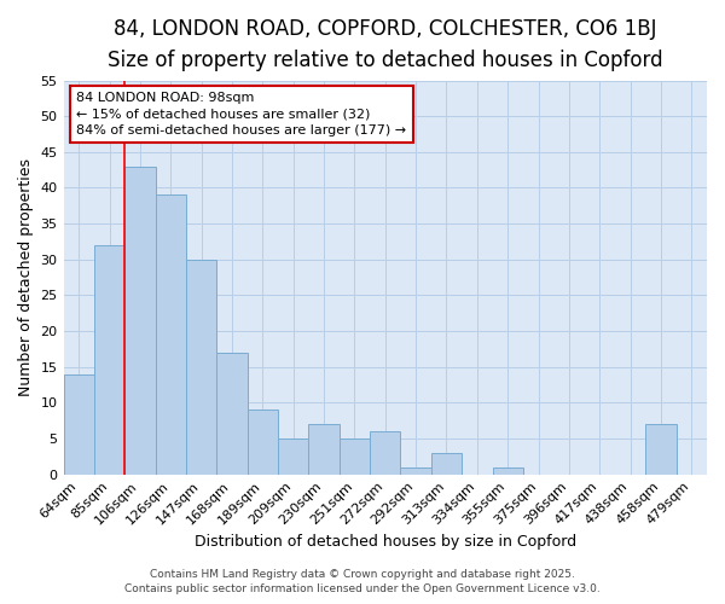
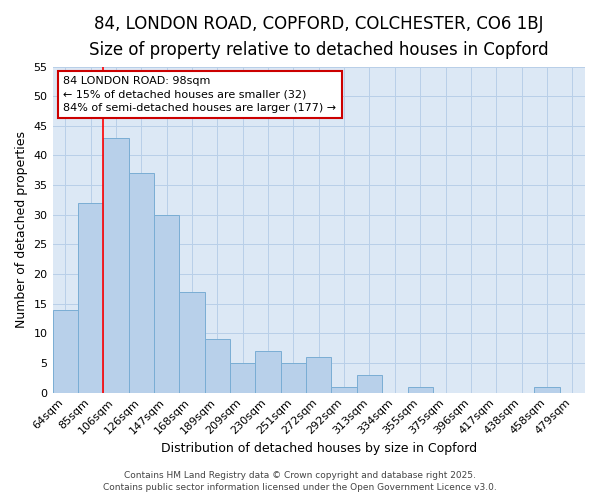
126sqm: 39 -> 37
458sqm: 7 -> 1
